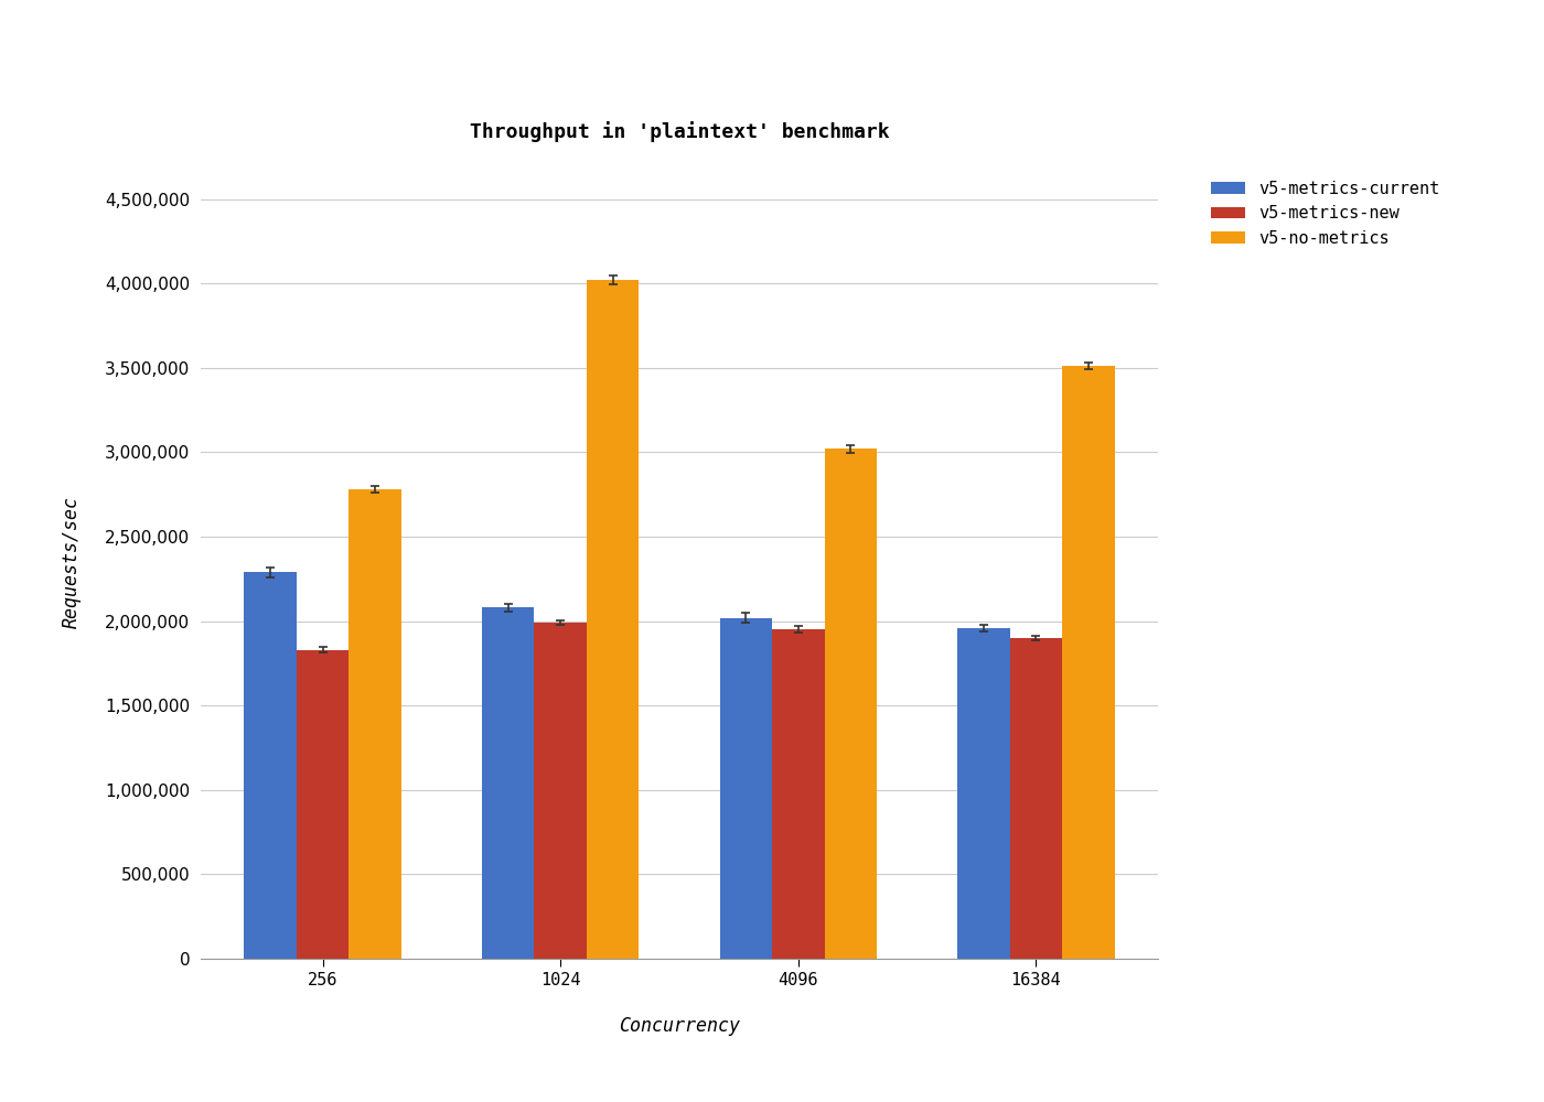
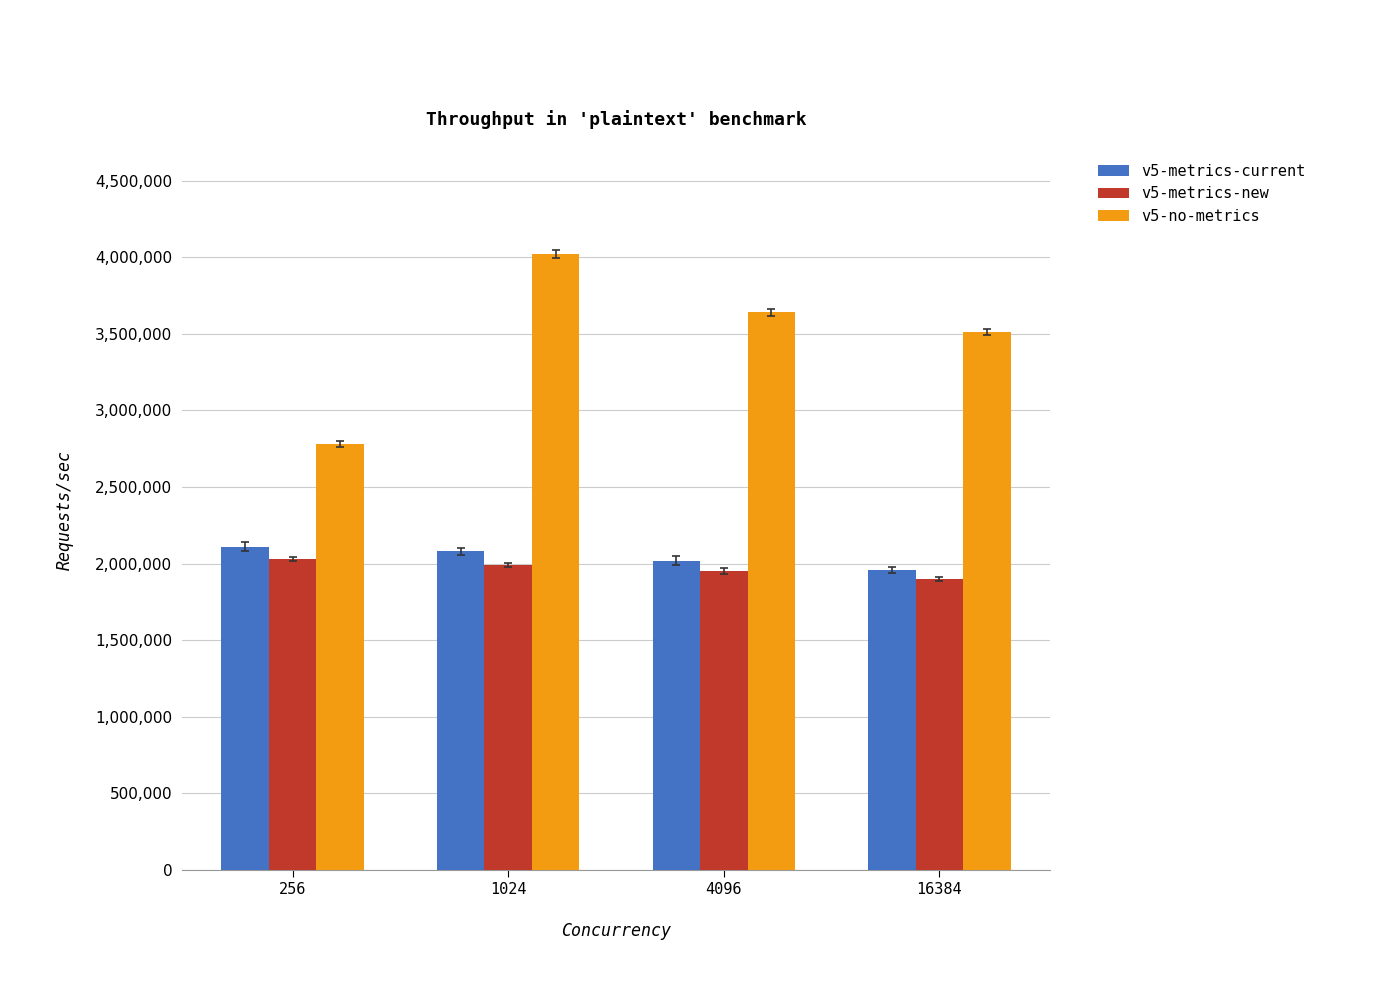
v5-metrics-current/256: 2,290,000 -> 2,110,000
v5-metrics-new/256: 1,830,000 -> 2,030,000
v5-no-metrics/4096: 3,020,000 -> 3,640,000
